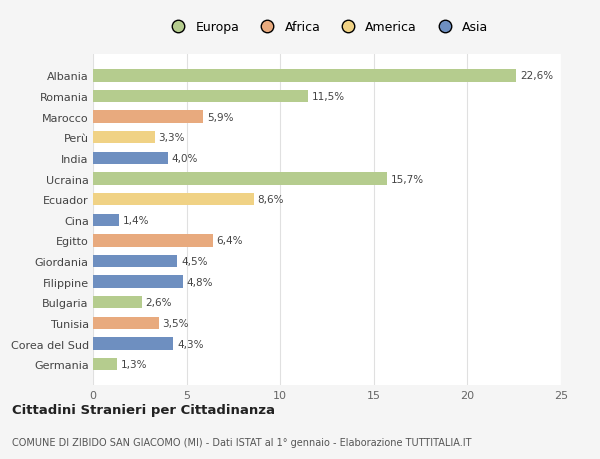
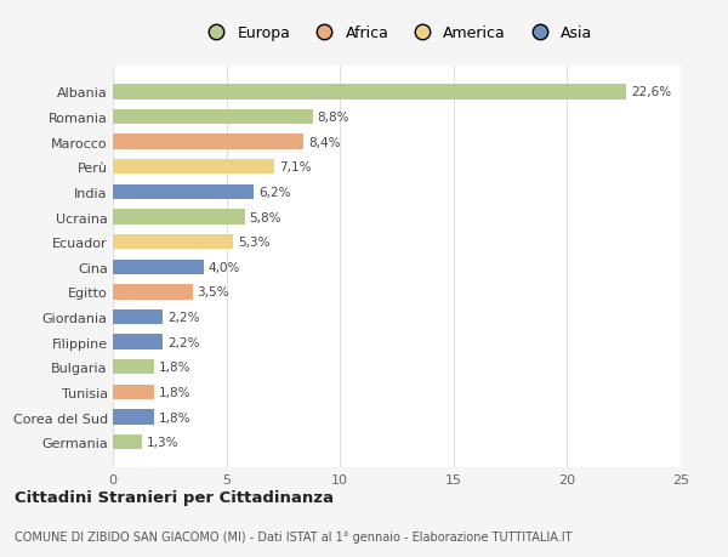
Romania: 11,5% -> 8,8%
Marocco: 5,9% -> 8,4%
Perù: 3,3% -> 7,1%
India: 4,0% -> 6,2%
Ucraina: 15,7% -> 5,8%
Ecuador: 8,6% -> 5,3%
Cina: 1,4% -> 4,0%
Egitto: 6,4% -> 3,5%
Giordania: 4,5% -> 2,2%
Filippine: 4,8% -> 2,2%
Bulgaria: 2,6% -> 1,8%
Tunisia: 3,5% -> 1,8%
Corea del Sud: 4,3% -> 1,8%
